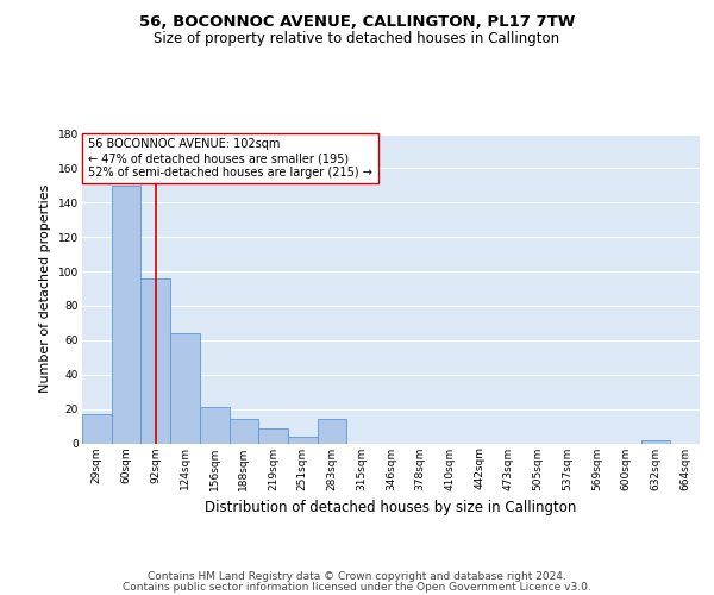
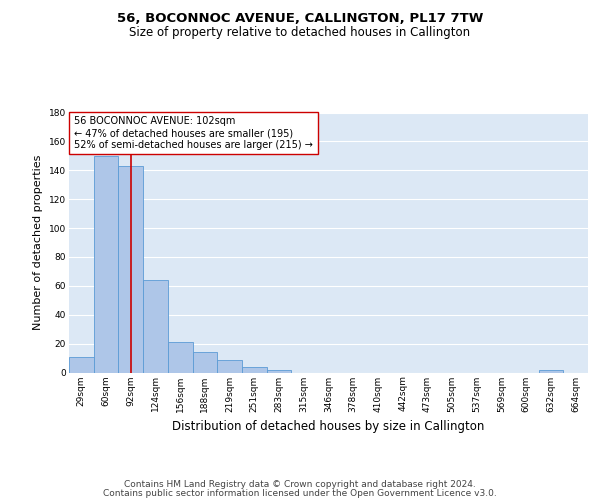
29sqm: 17 -> 11
92sqm: 96 -> 143
283sqm: 14 -> 2
